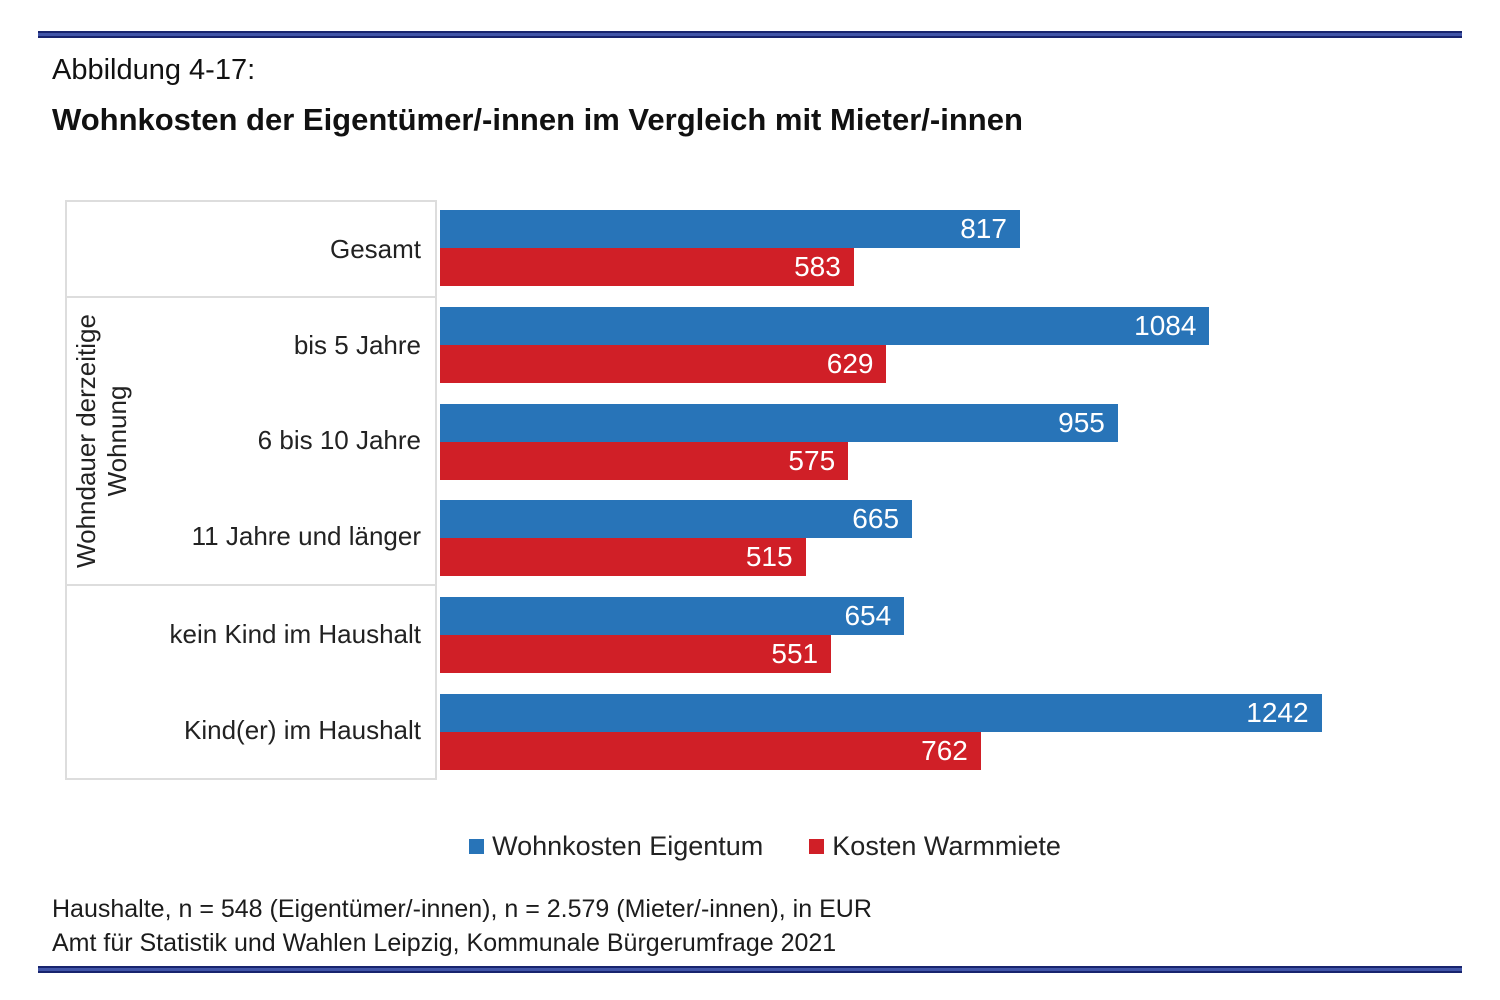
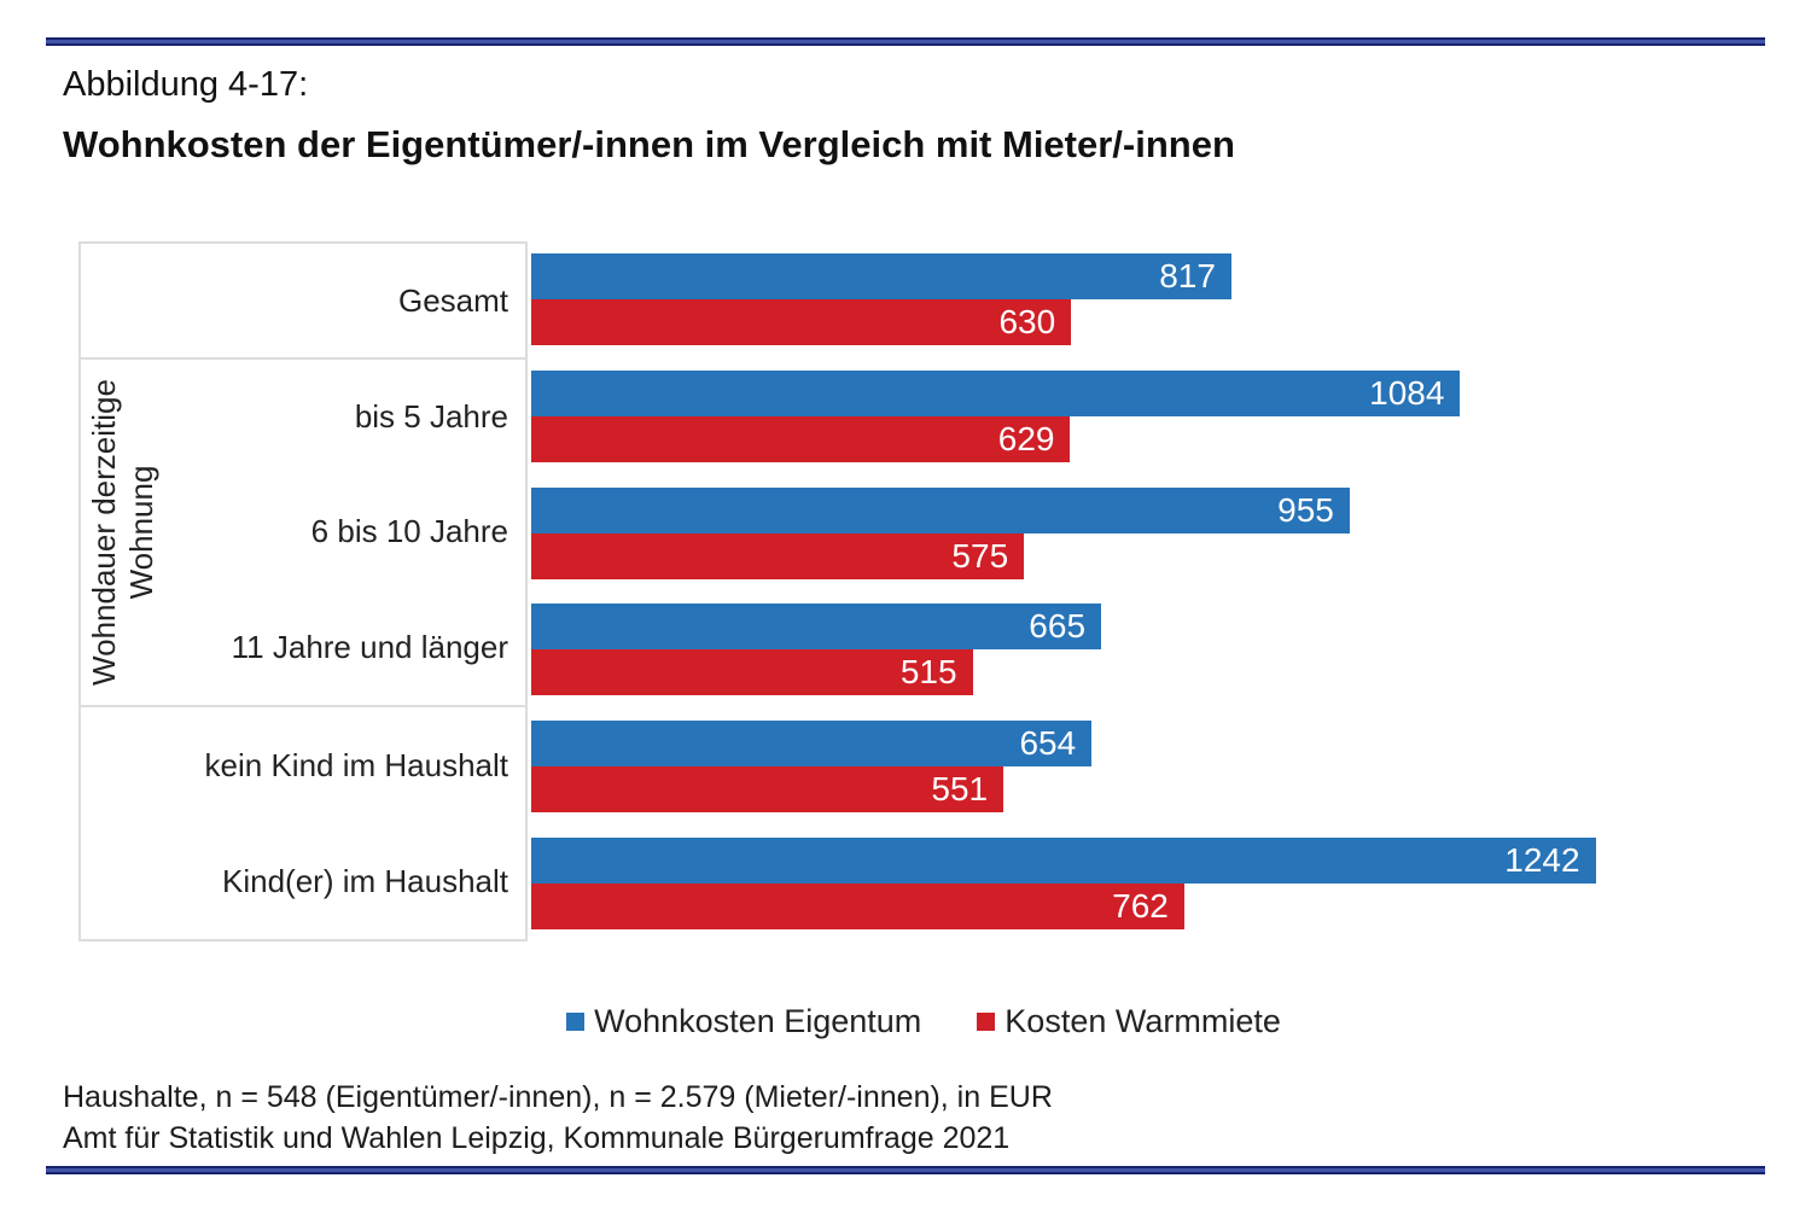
Kosten Warmmiete/Gesamt: 583 -> 630
